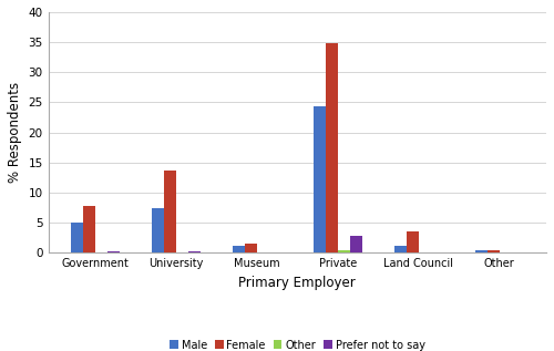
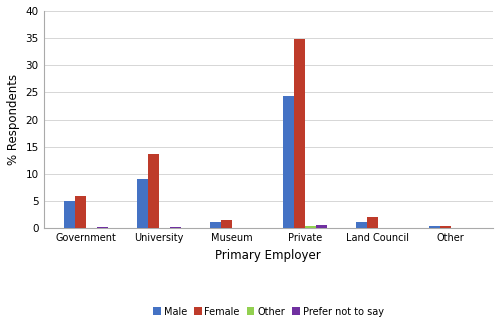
Female/Government: 7.8 -> 5.9
Male/University: 7.4 -> 9.0
Prefer not to say/Private: 2.8 -> 0.6
Female/Land Council: 3.6 -> 2.0
